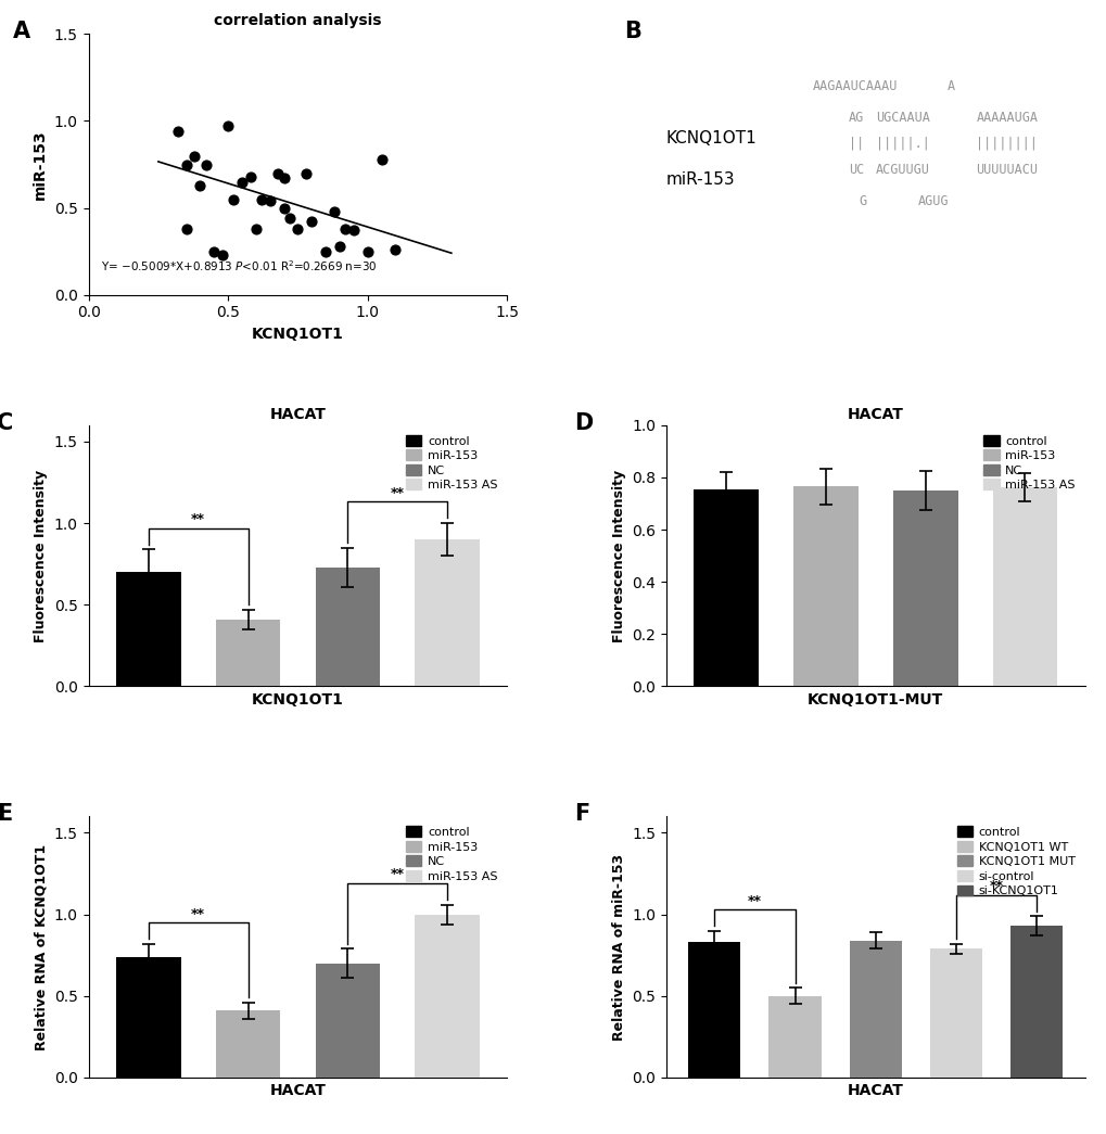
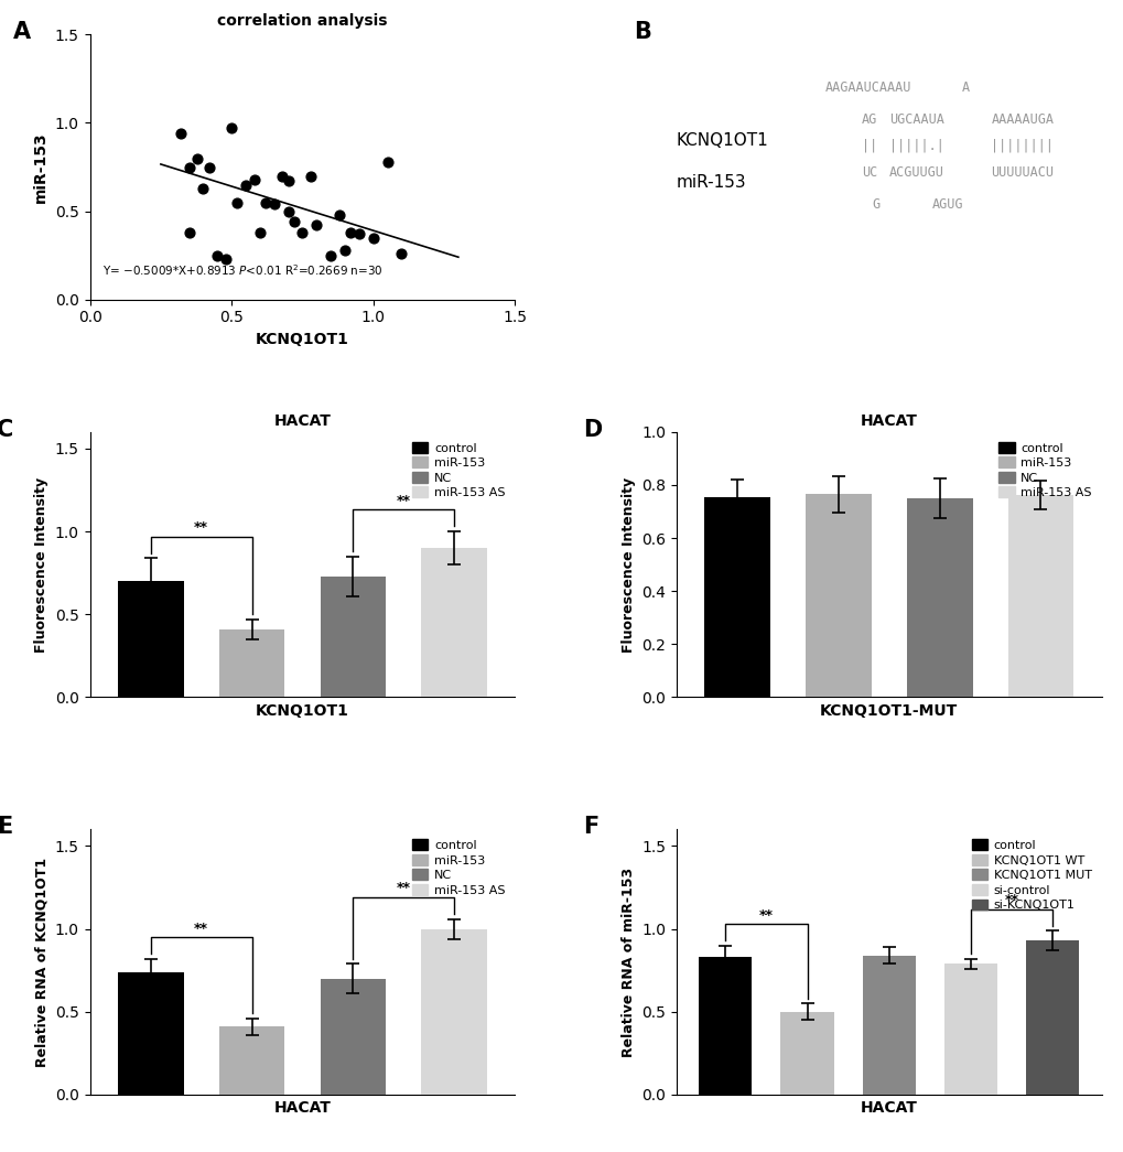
correlation analysis/1.0: 0.25 -> 0.35
